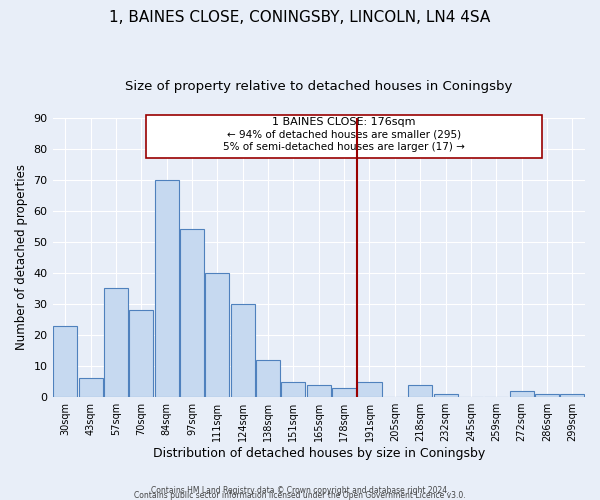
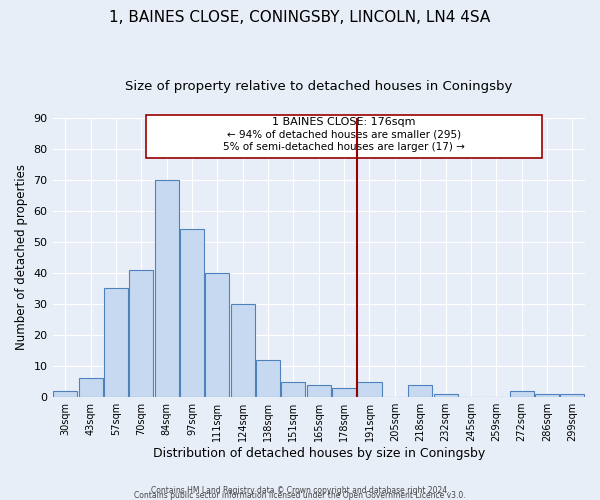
30sqm: 23 -> 2
70sqm: 28 -> 41
